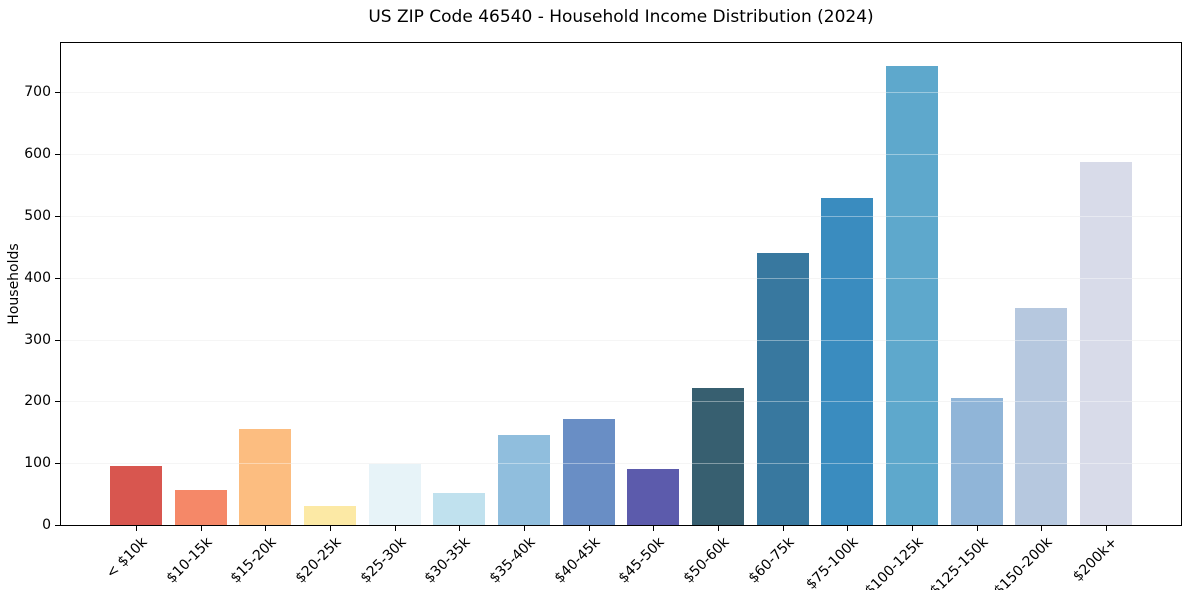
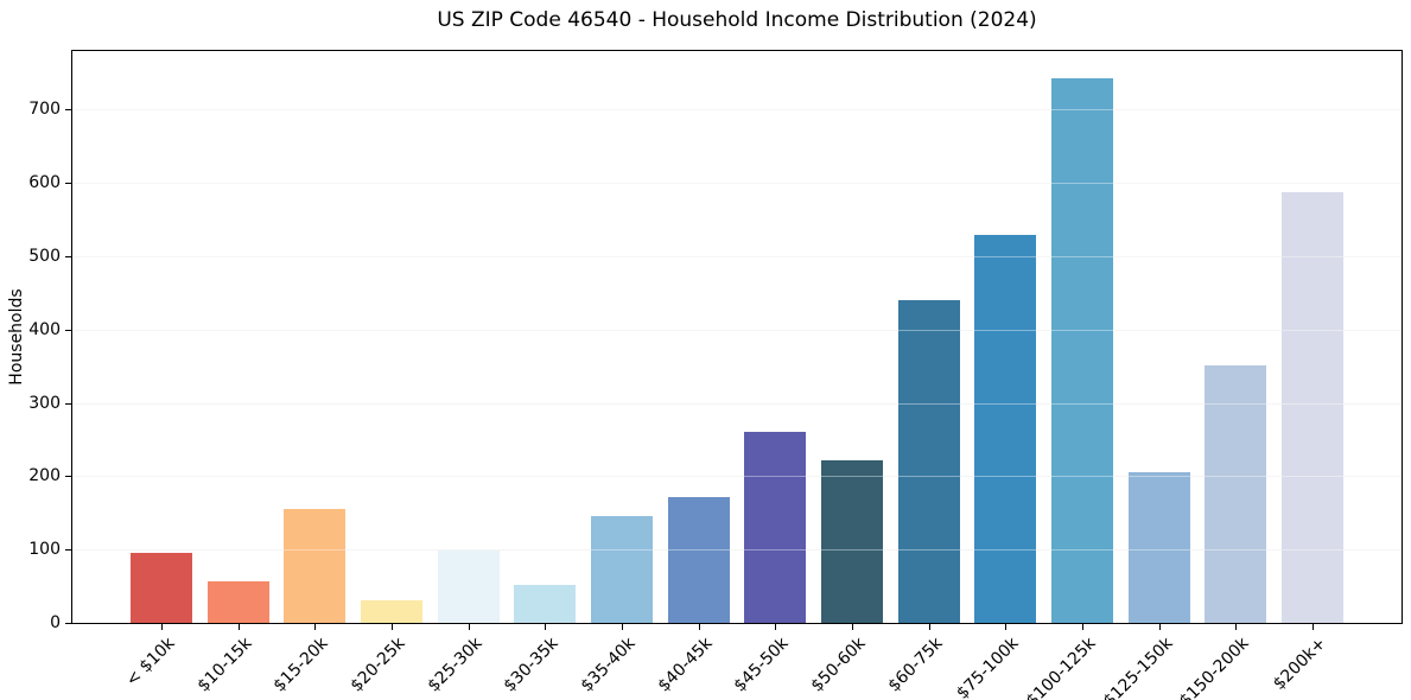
$45-50k: 90 -> 260
